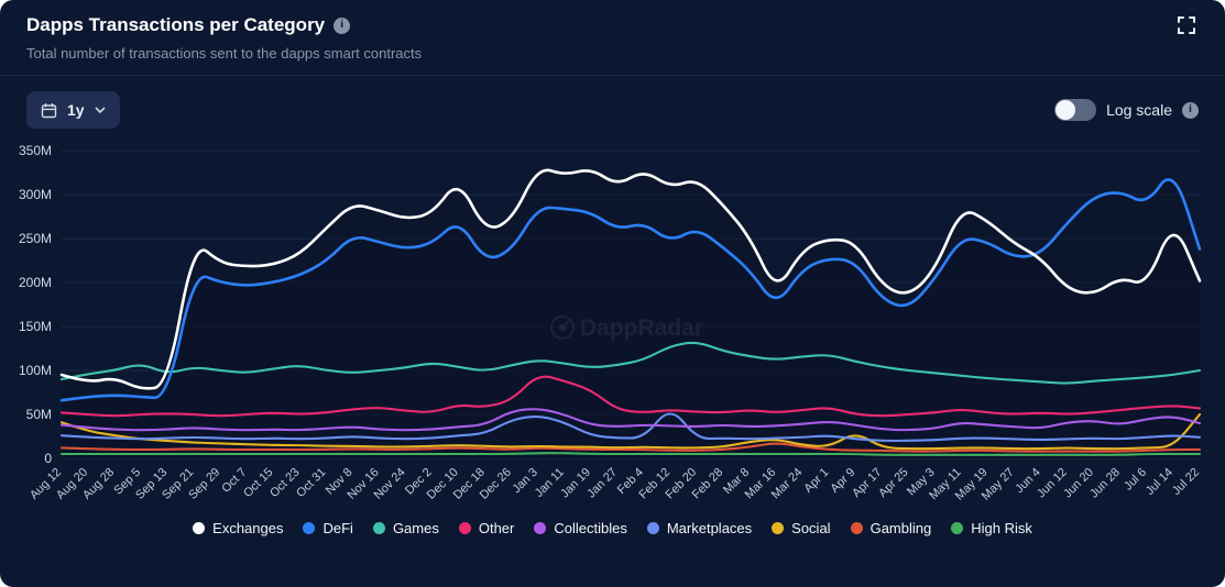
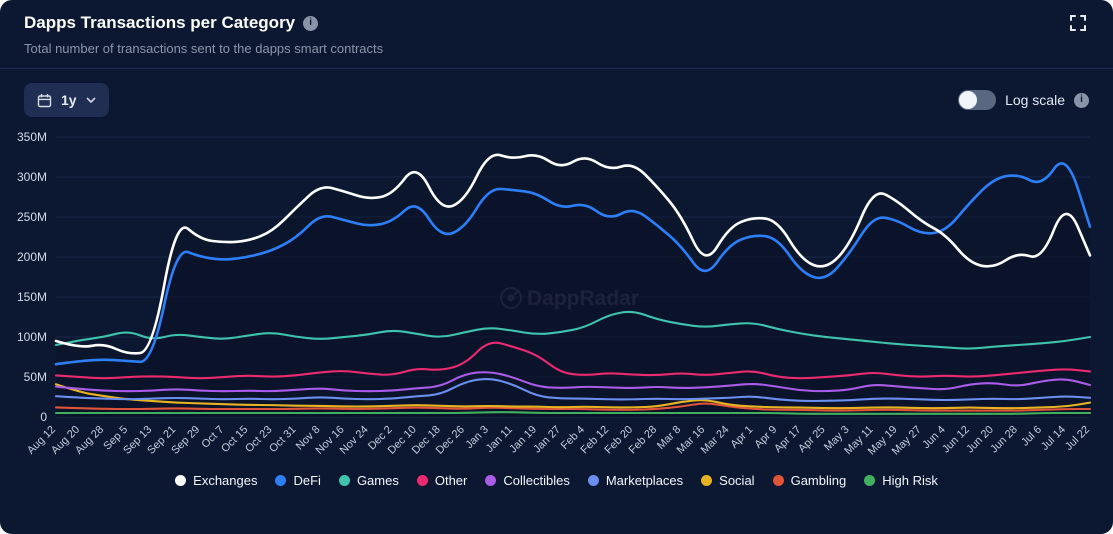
Marketplaces/Feb 12: 60M -> 20M
Social/Apr 9: 30M -> 10M
Social/Jul 22: 50M -> 20M
